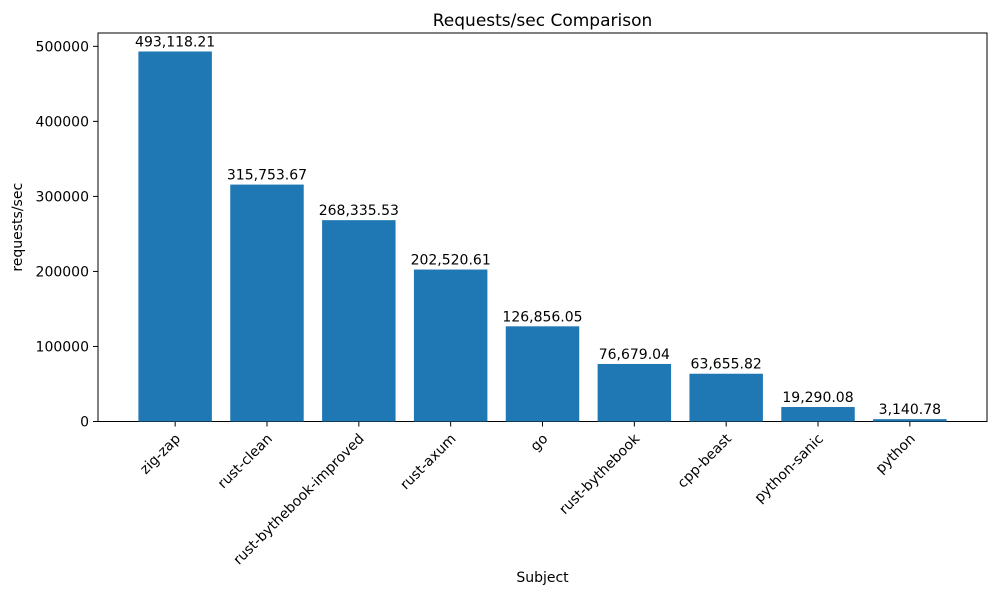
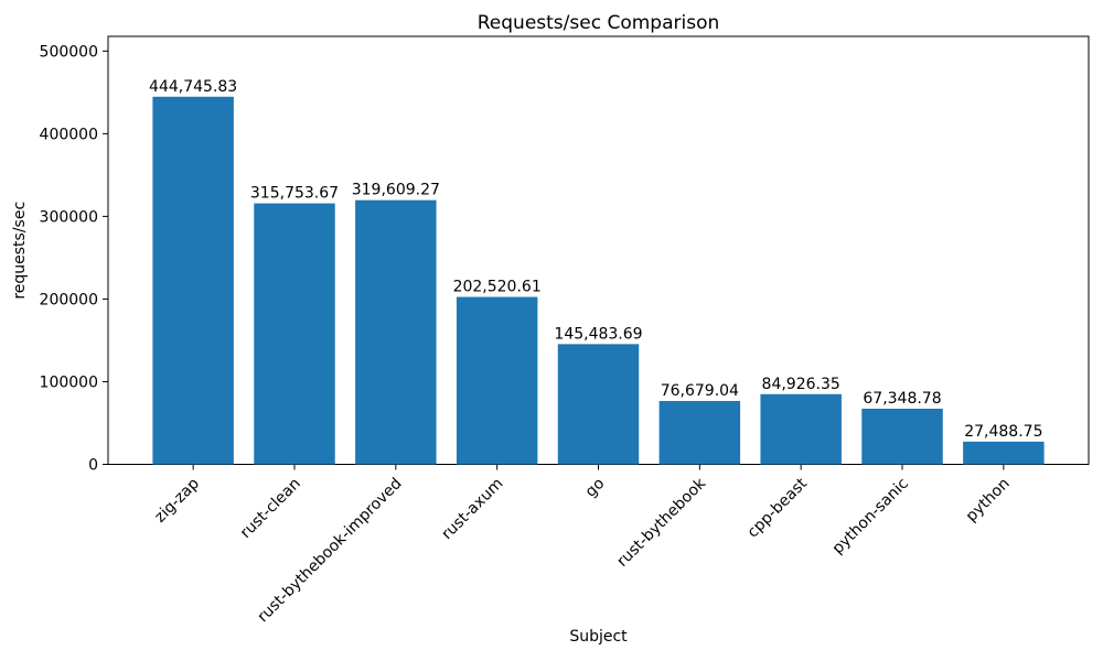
zig-zap: 493,118.21 -> 444,745.83
rust-bythebook-improved: 268,335.53 -> 319,609.27
go: 126,856.05 -> 145,483.69
cpp-beast: 63,655.82 -> 84,926.35
python-sanic: 19,290.08 -> 67,348.78
python: 3,140.78 -> 27,488.75
